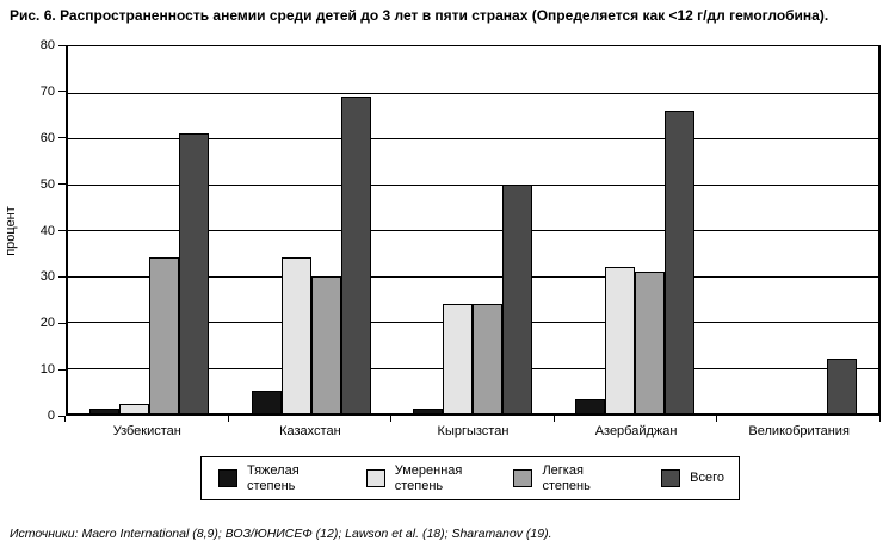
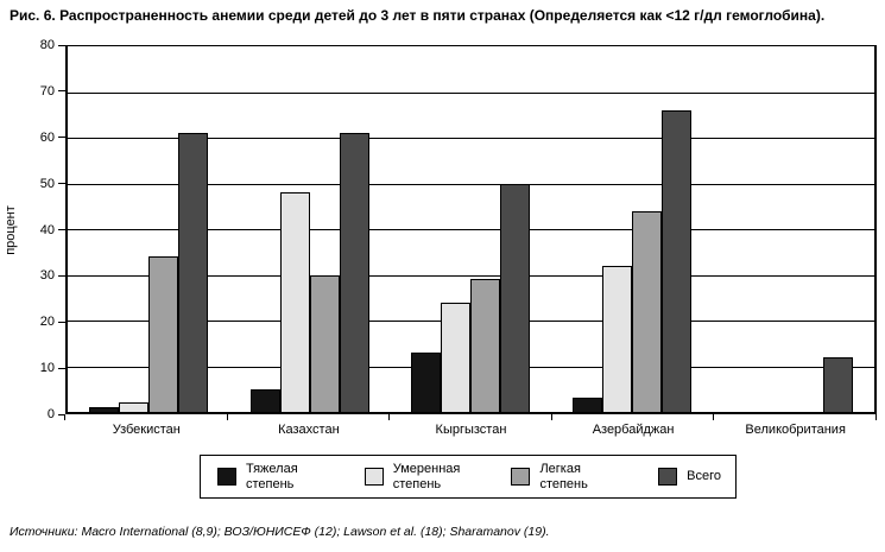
Умеренная степень/Казахстан: 34 -> 48
Всего/Казахстан: 69 -> 61
Тяжелая степень/Кыргызстан: 1 -> 13
Легкая степень/Кыргызстан: 24 -> 29
Легкая степень/Азербайджан: 31 -> 44
